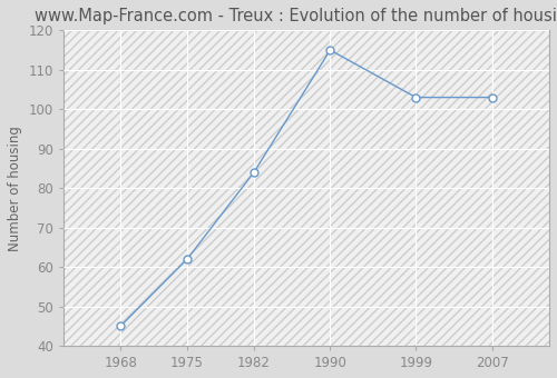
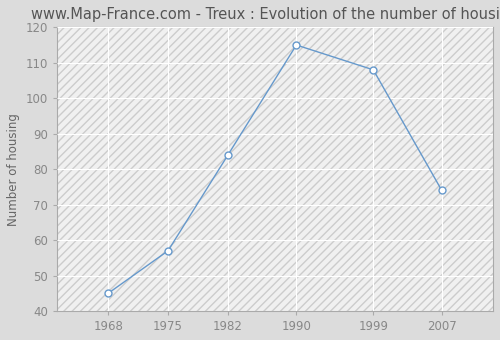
1975: 62 -> 57
1999: 103 -> 108
2007: 103 -> 74
